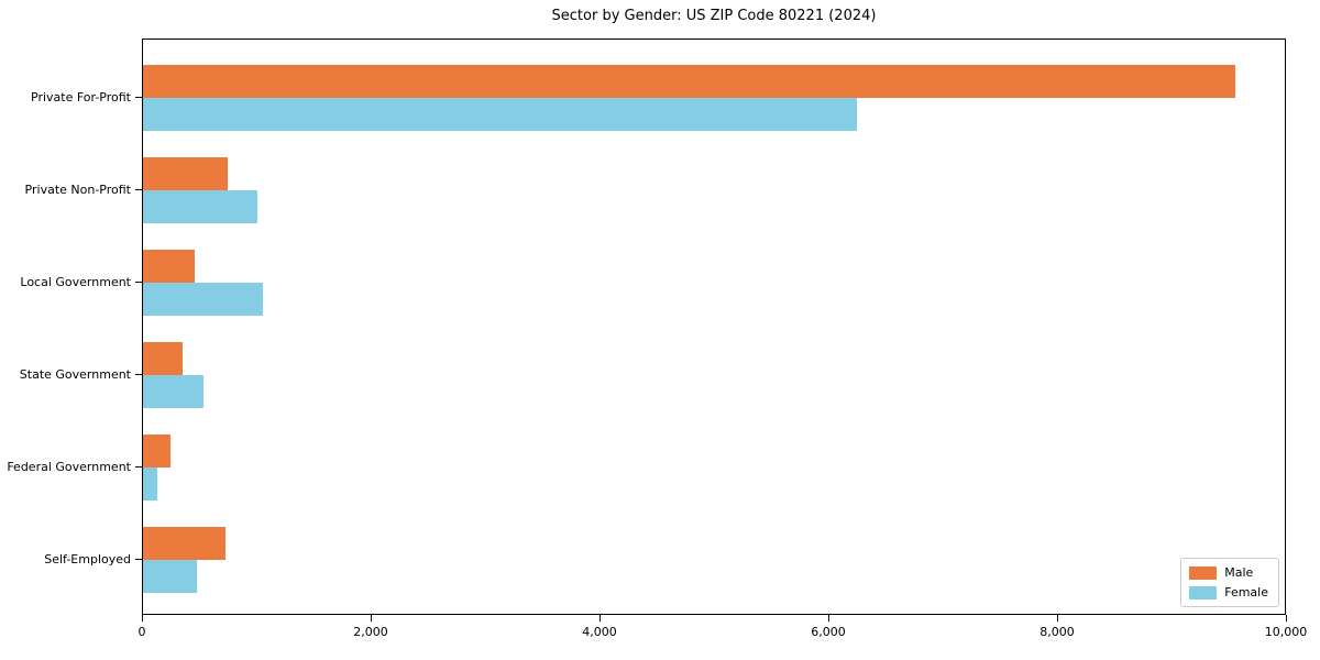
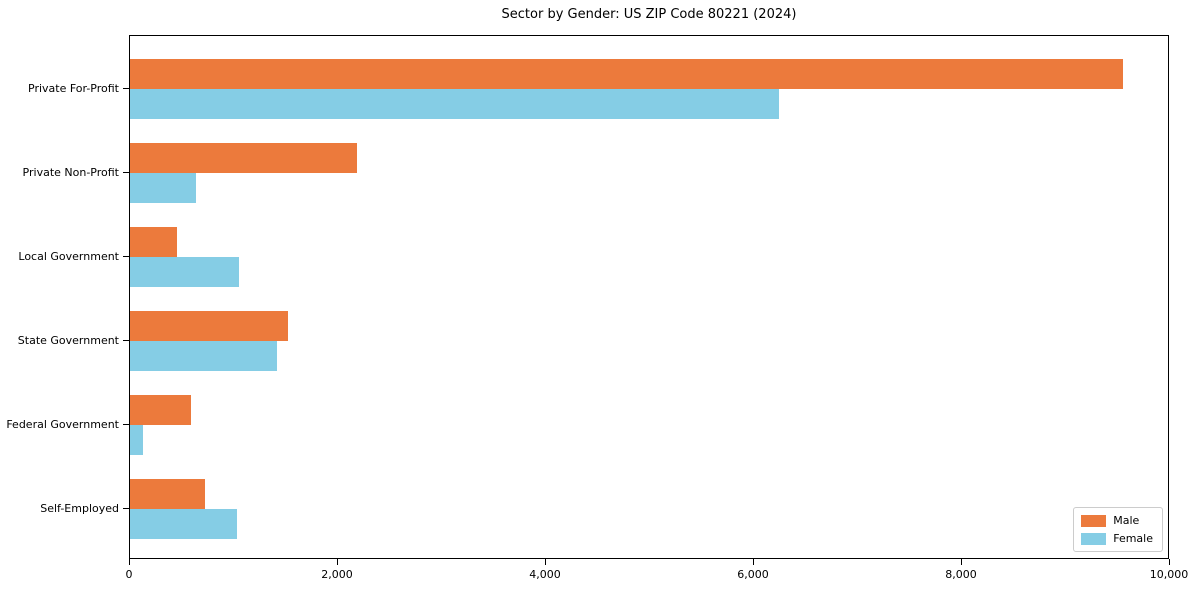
Male/Private Non-Profit: 740 -> 2180
Female/Private Non-Profit: 1000 -> 630
Male/State Government: 350 -> 1520
Female/State Government: 530 -> 1410
Male/Federal Government: 240 -> 590
Female/Self-Employed: 470 -> 1030
